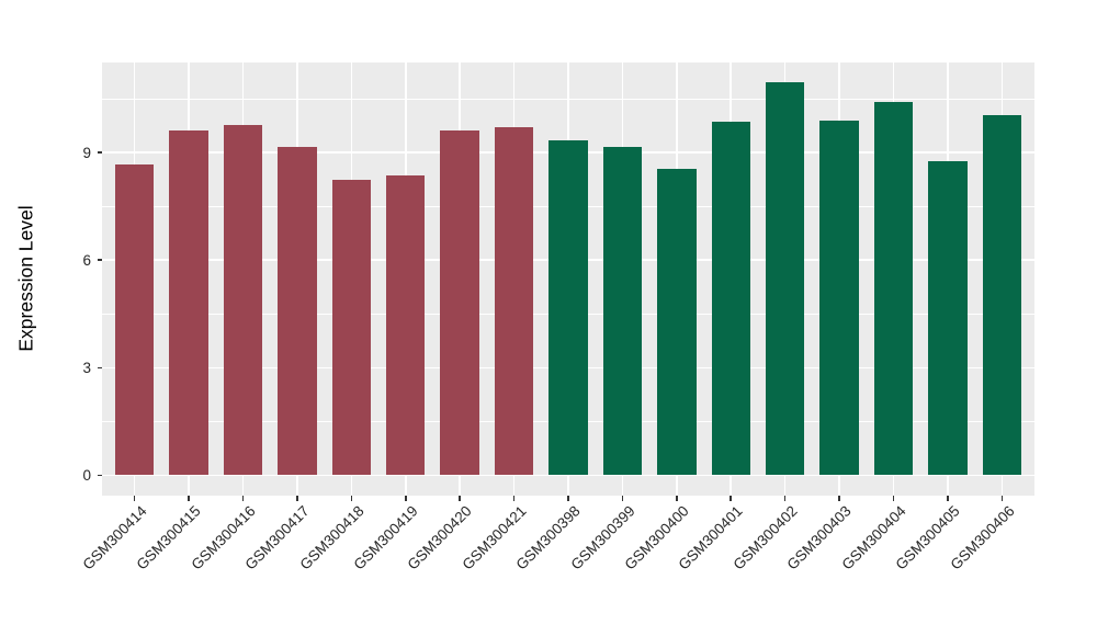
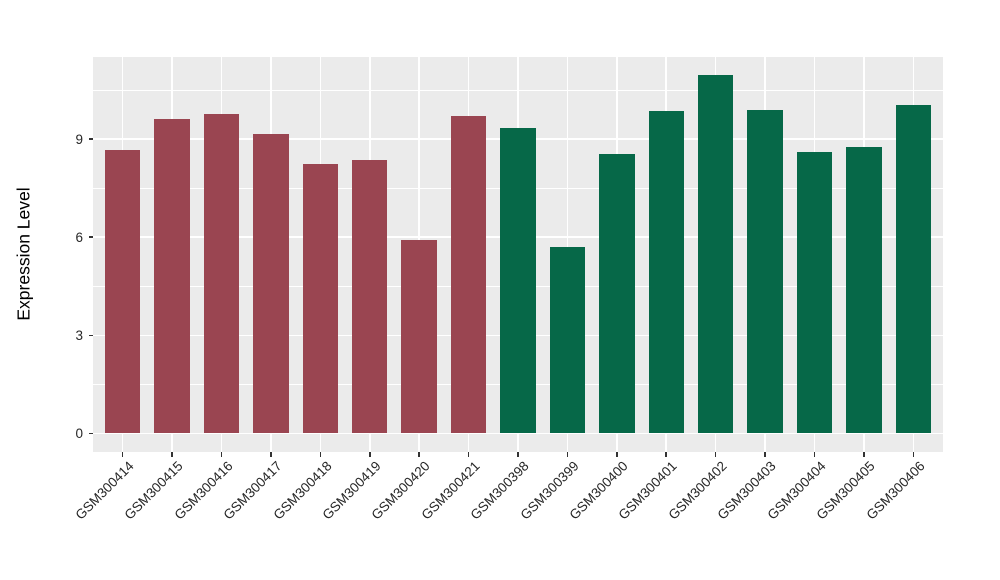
GSM300420: 9.6 -> 5.9
GSM300399: 9.2 -> 5.7
GSM300404: 10.4 -> 8.6
